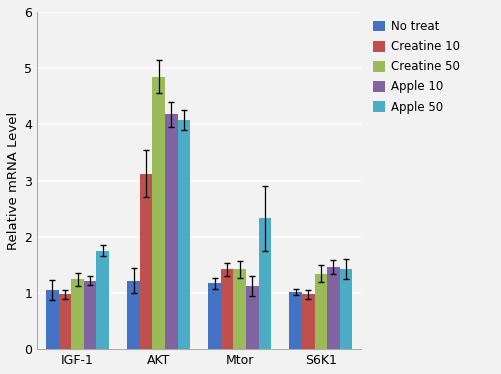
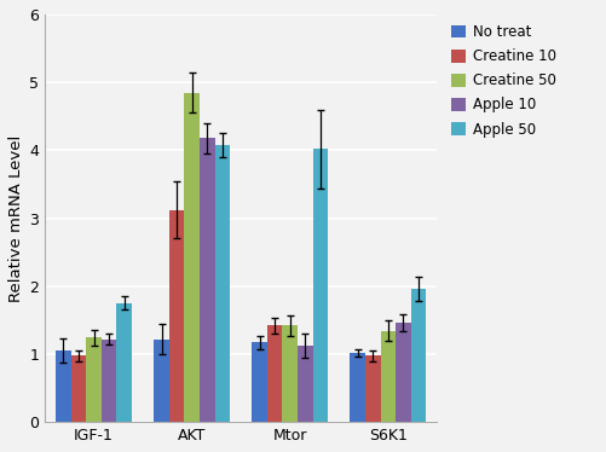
Apple 50/Mtor: 2.33 -> 4.02
Apple 50/S6K1: 1.42 -> 1.96
